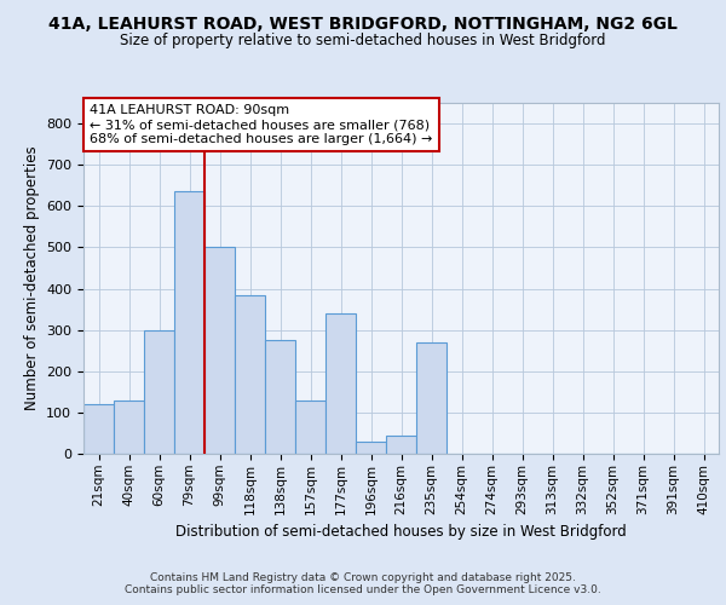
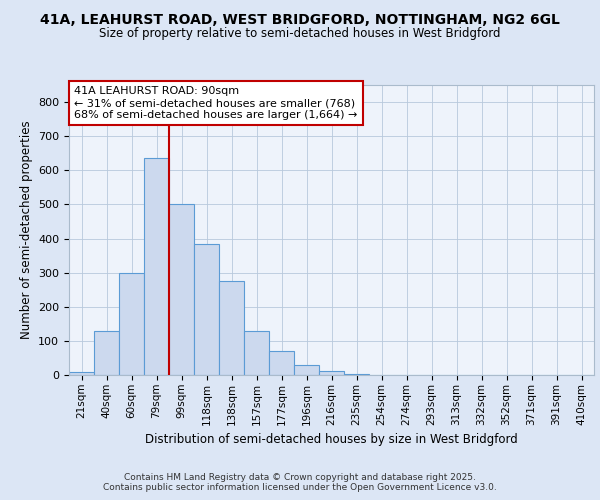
21sqm: 120 -> 8
177sqm: 340 -> 70
216sqm: 45 -> 12
235sqm: 270 -> 2
